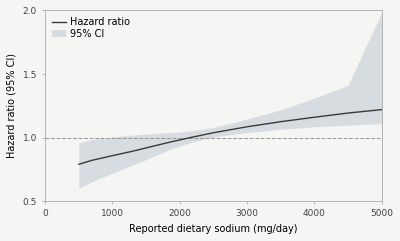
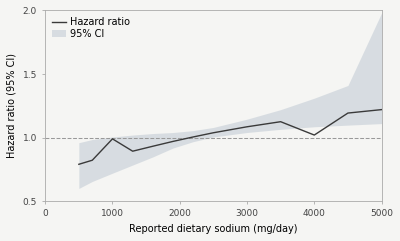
Hazard ratio/1000: 0.86 -> 0.99
Hazard ratio/4000: 1.16 -> 1.02
